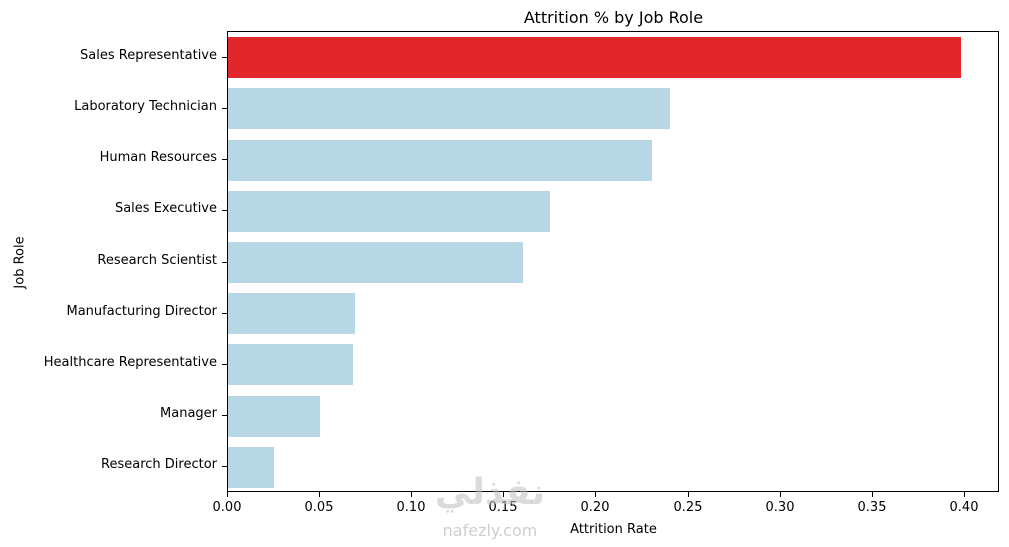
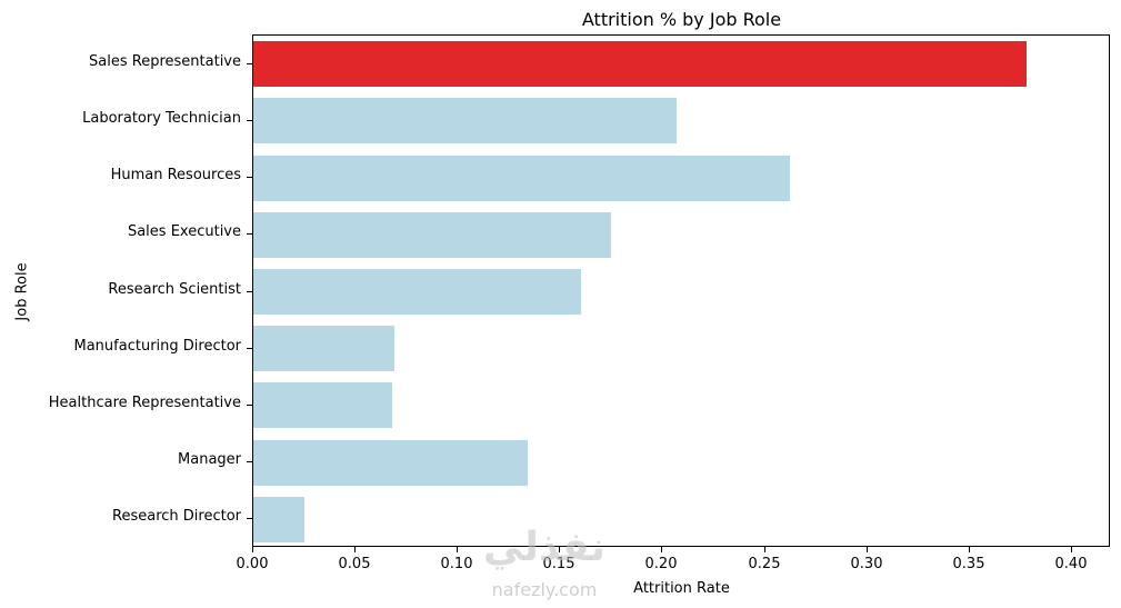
Sales Representative: 0.398 -> 0.378
Laboratory Technician: 0.240 -> 0.207
Human Resources: 0.230 -> 0.262
Manager: 0.050 -> 0.134
